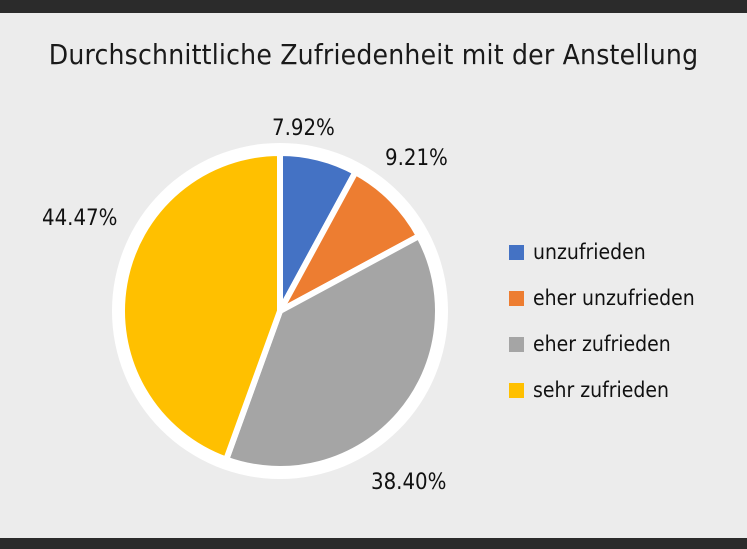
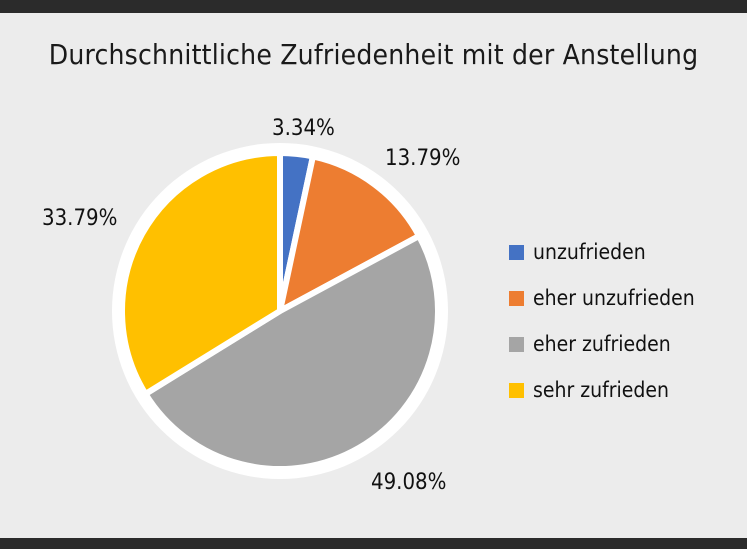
unzufrieden: 7.92% -> 3.34%
eher unzufrieden: 9.21% -> 13.79%
eher zufrieden: 38.40% -> 49.08%
sehr zufrieden: 44.47% -> 33.79%
